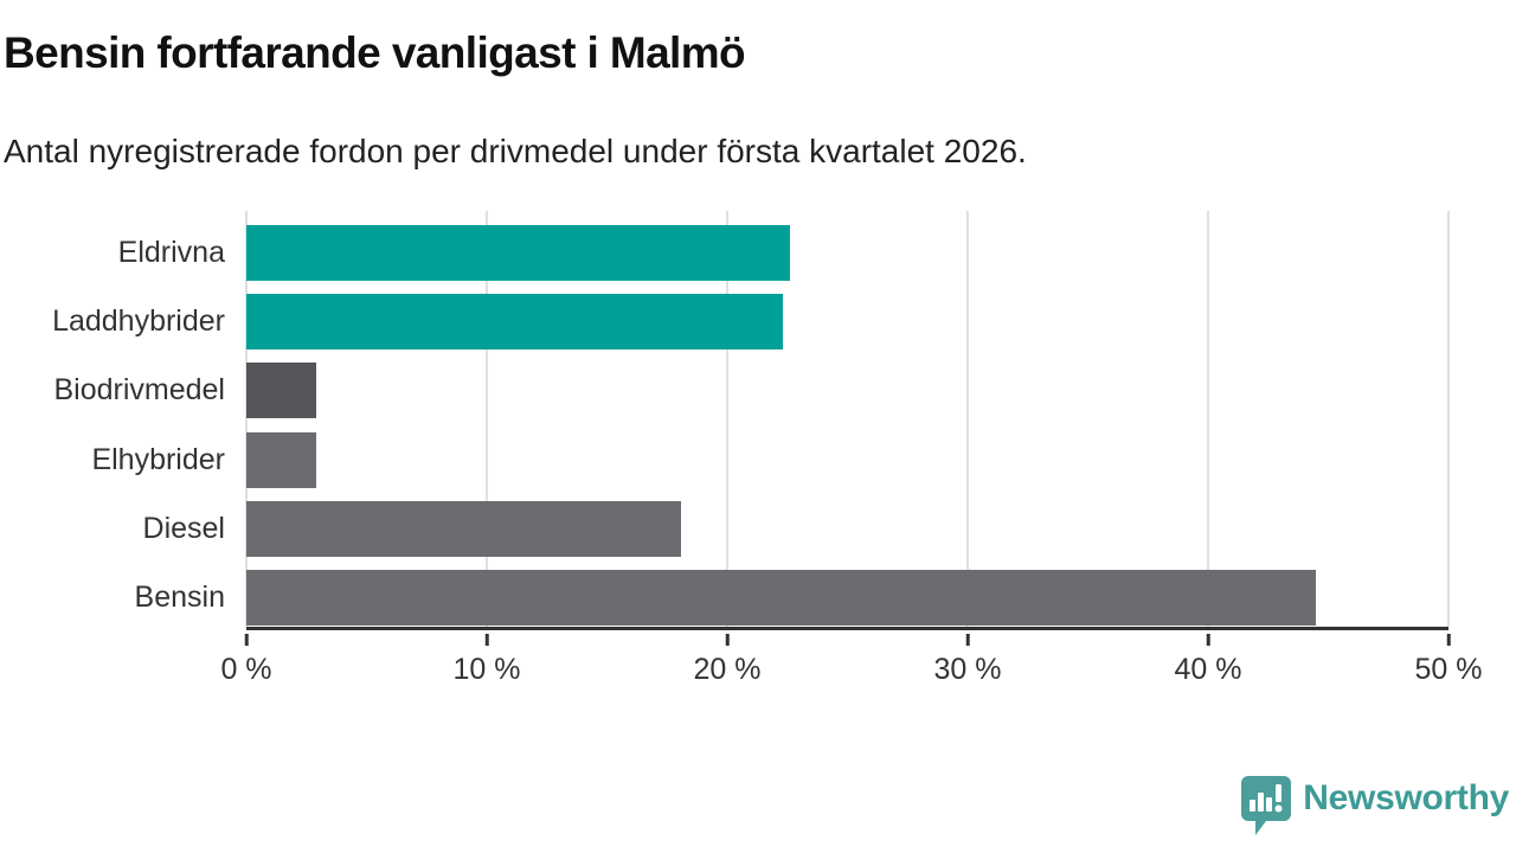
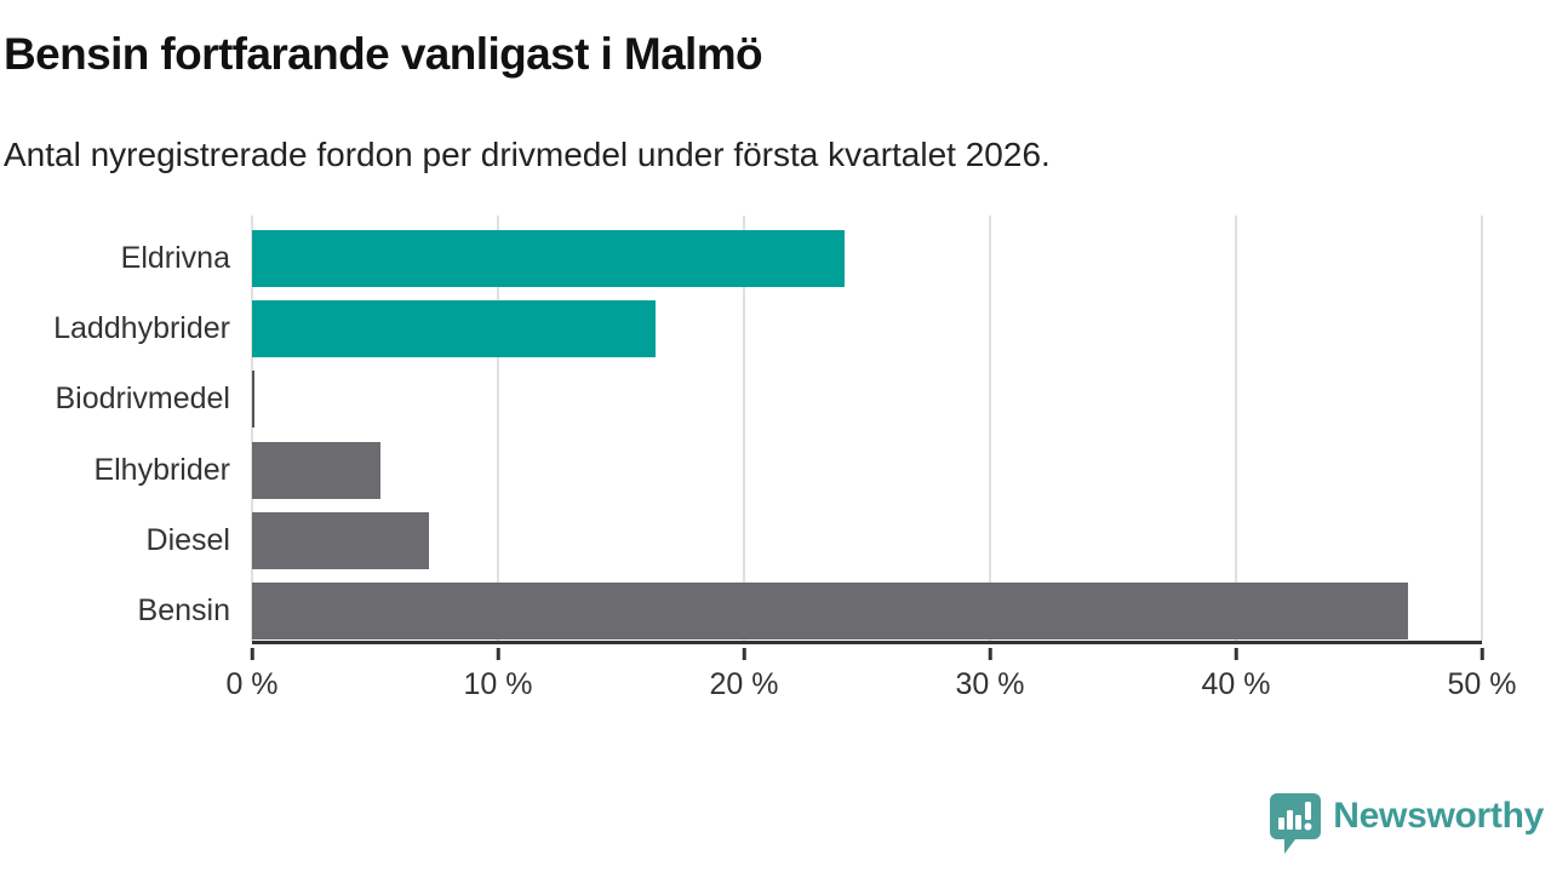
Eldrivna: 22.6% -> 24.1%
Laddhybrider: 22.3% -> 16.4%
Biodrivmedel: 2.9% -> 0.1%
Elhybrider: 2.9% -> 5.2%
Diesel: 18.1% -> 7.2%
Bensin: 44.5% -> 47.0%
